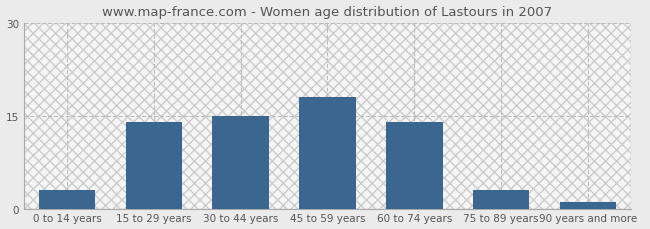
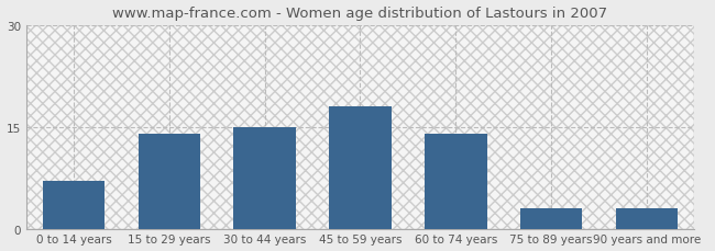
0 to 14 years: 3 -> 7
90 years and more: 1 -> 3
